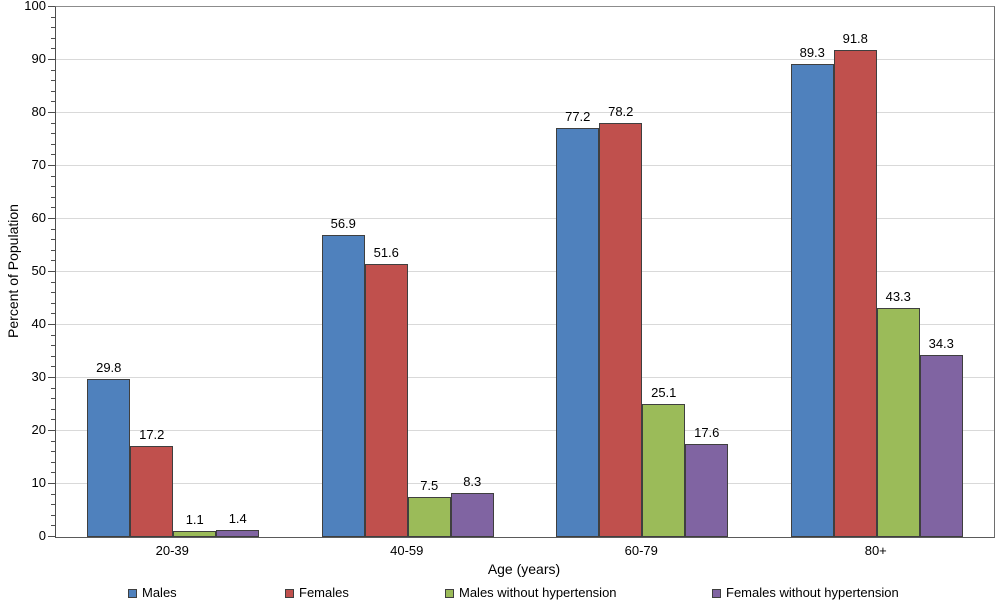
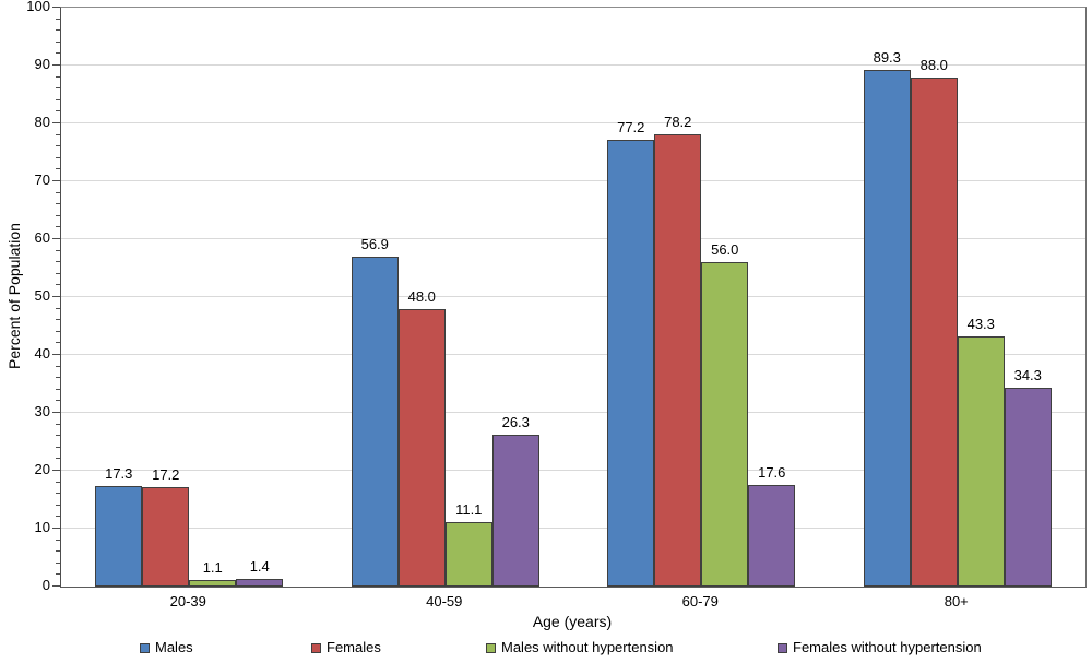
Males/20-39: 29.8 -> 17.3
Females/40-59: 51.6 -> 48.0
Males without hypertension/40-59: 7.5 -> 11.1
Females without hypertension/40-59: 8.3 -> 26.3
Males without hypertension/60-79: 25.1 -> 56.0
Females/80+: 91.8 -> 88.0
